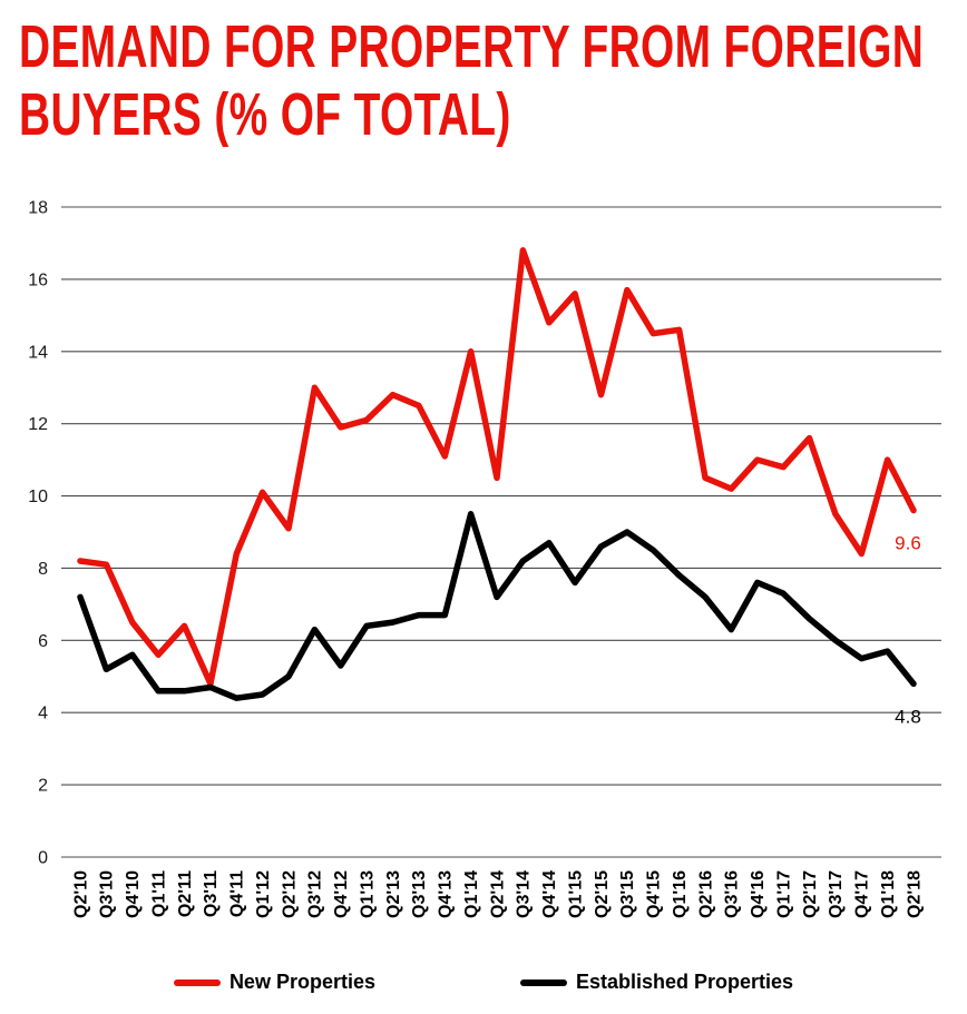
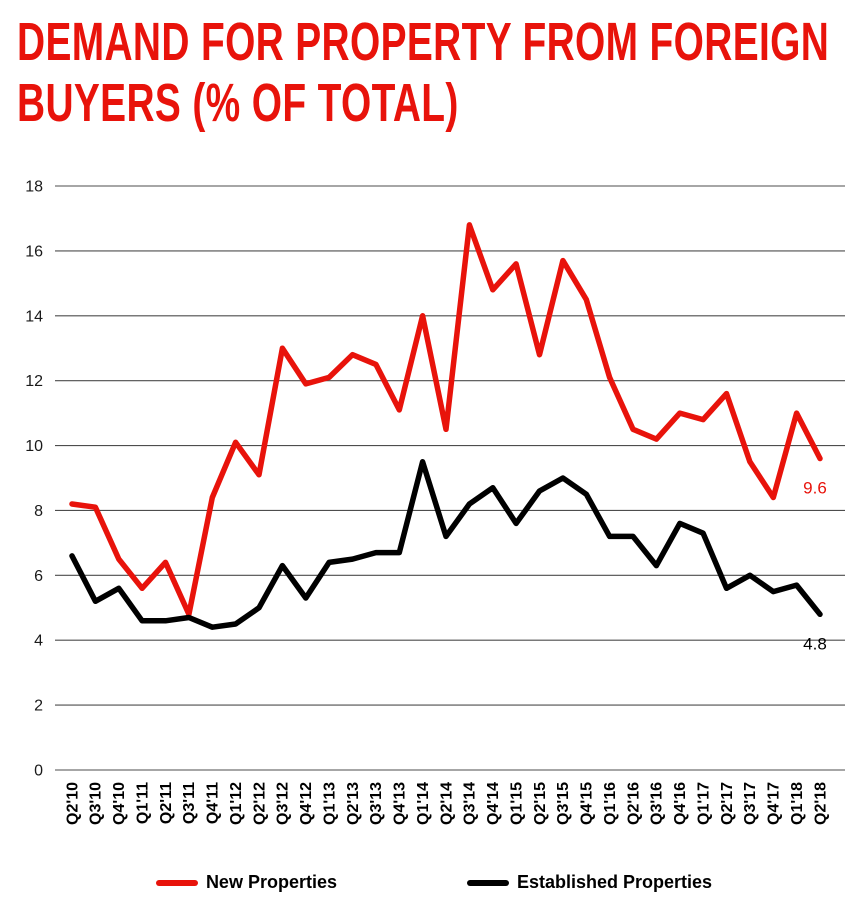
Established Properties/Q2'10: 7.2 -> 6.6
New Properties/Q1'16: 14.6 -> 12.1
Established Properties/Q1'16: 7.8 -> 7.2
Established Properties/Q2'17: 6.6 -> 5.6
